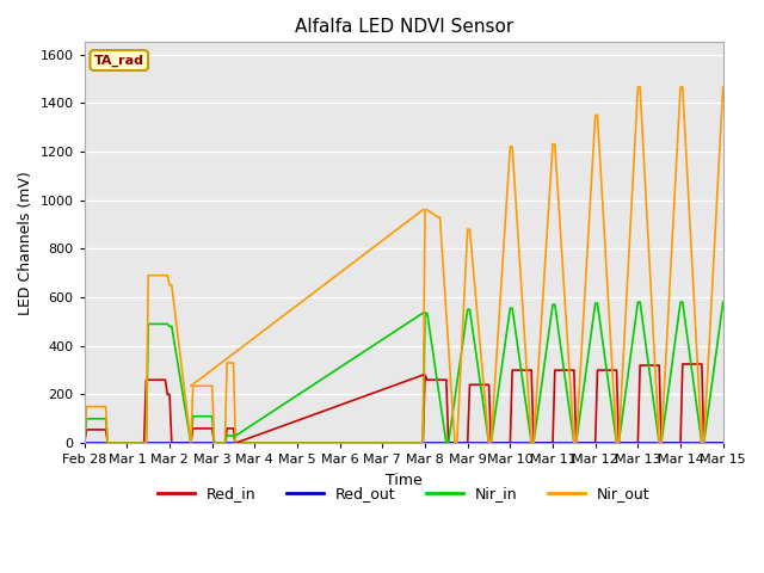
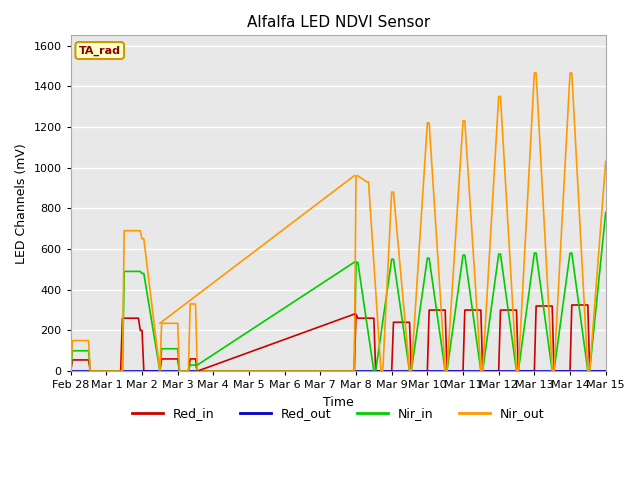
Nir_in/Mar 15: 580 -> 780
Nir_out/Mar 15: 1465 -> 1030
